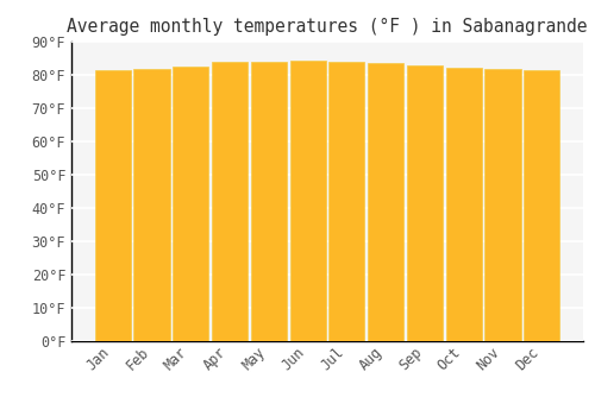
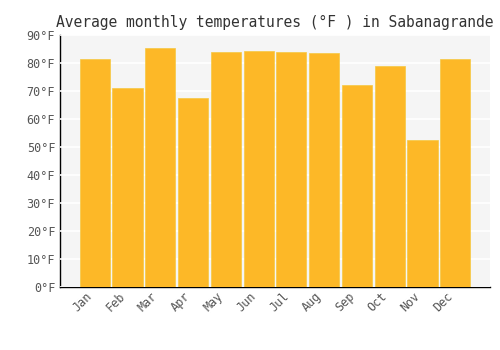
Feb: 81.7°F -> 71.0°F
Mar: 82.6°F -> 85.5°F
Apr: 83.8°F -> 67.5°F
Sep: 82.9°F -> 72.0°F
Oct: 82.2°F -> 79.0°F
Nov: 81.9°F -> 52.5°F
